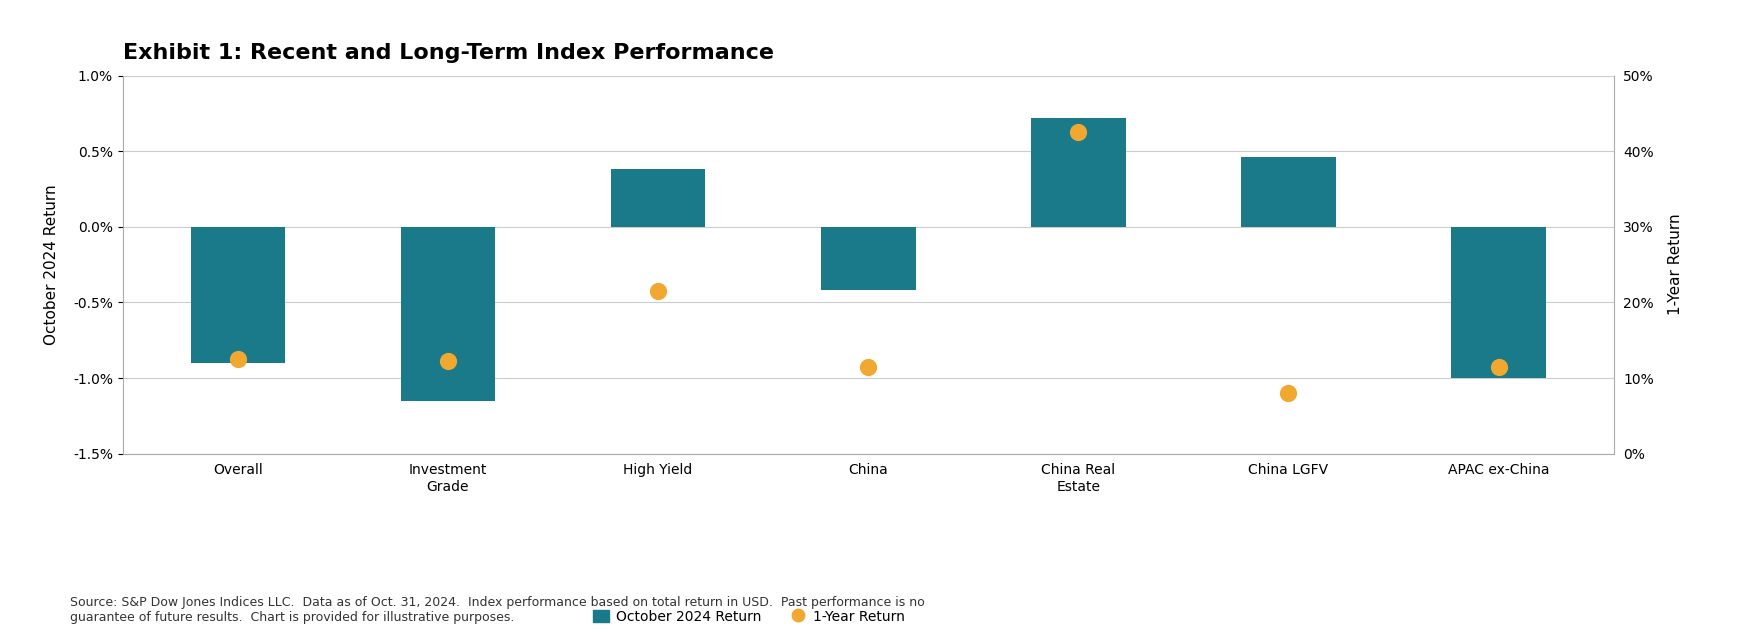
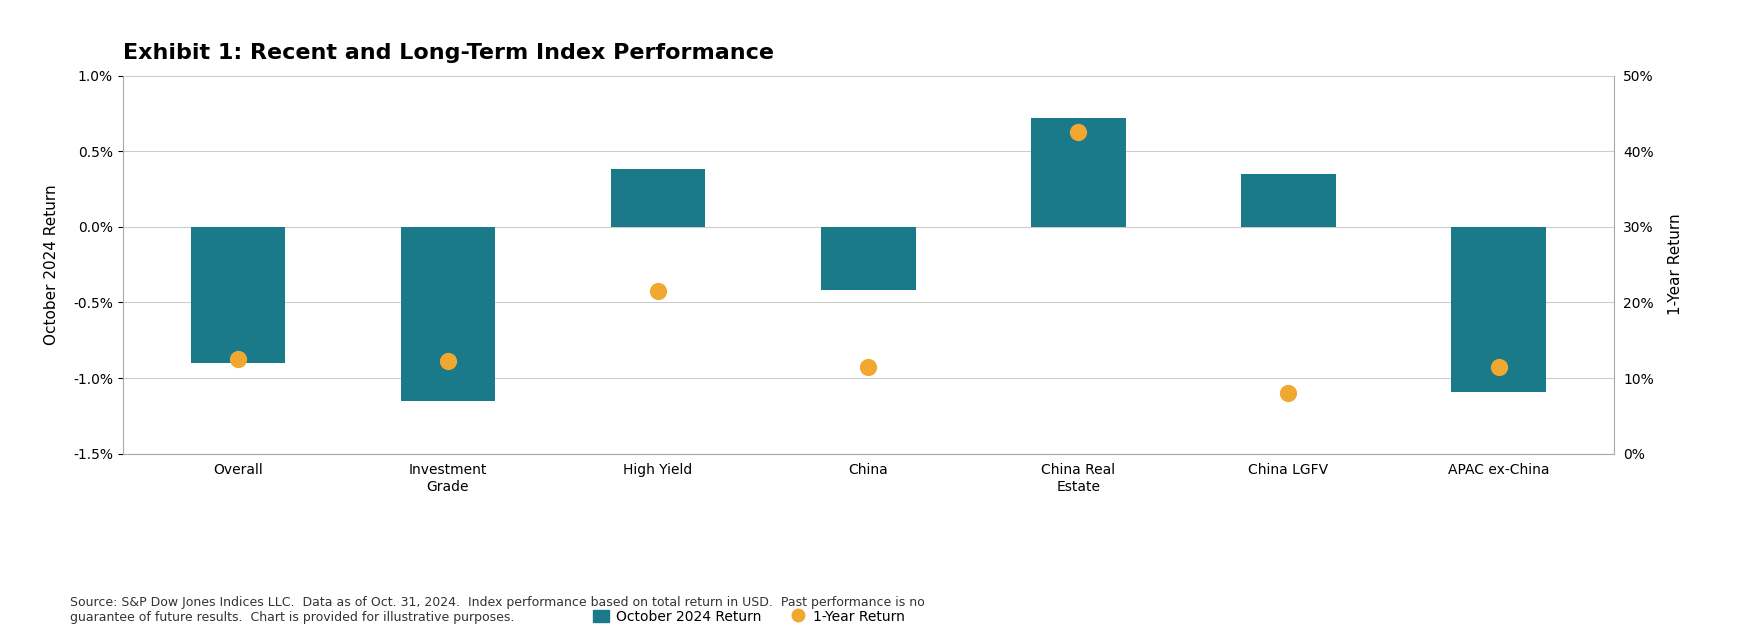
October 2024 Return/China LGFV: 0.46% -> 0.35%
October 2024 Return/APAC ex-China: -1.00% -> -1.09%
